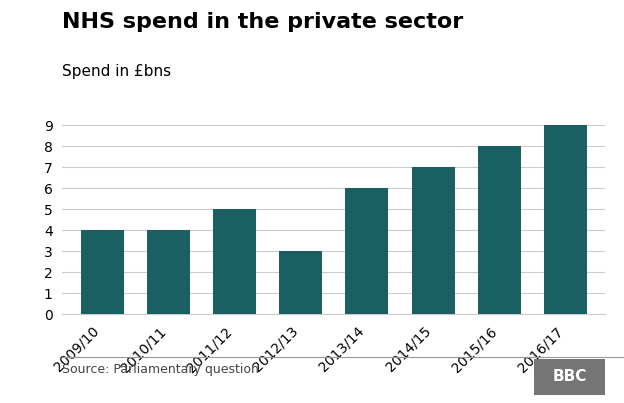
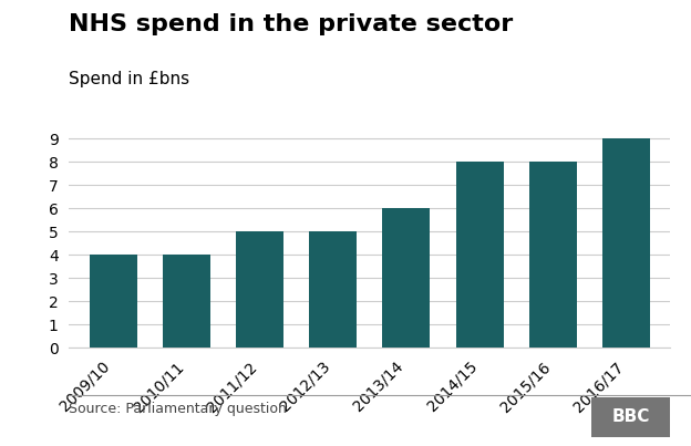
2012/13: 3 -> 5
2014/15: 7 -> 8
